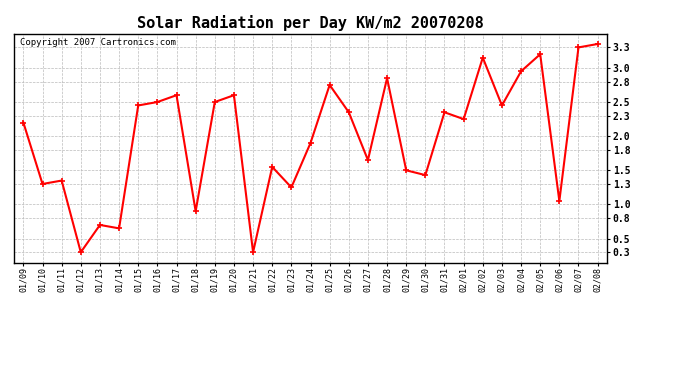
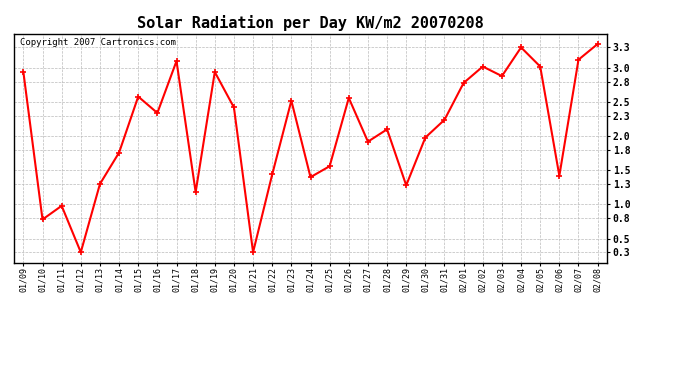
01/09: 2.20 -> 2.94
01/10: 1.30 -> 0.78
01/11: 1.35 -> 0.98
01/13: 0.70 -> 1.30
01/14: 0.65 -> 1.76
01/15: 2.45 -> 2.58
01/16: 2.50 -> 2.34
01/17: 2.60 -> 3.10
01/18: 0.90 -> 1.18
01/19: 2.50 -> 2.94
01/20: 2.60 -> 2.42
01/22: 1.55 -> 1.44
01/23: 1.25 -> 2.52
01/24: 1.90 -> 1.40
01/25: 2.75 -> 1.56
01/26: 2.35 -> 2.56
01/27: 1.65 -> 1.92
01/28: 2.85 -> 2.10
01/29: 1.50 -> 1.28
01/30: 1.43 -> 1.98
01/31: 2.35 -> 2.24
02/01: 2.25 -> 2.78
02/02: 3.15 -> 3.02
02/03: 2.45 -> 2.88
02/04: 2.95 -> 3.30
02/05: 3.20 -> 3.02
02/06: 1.05 -> 1.42
02/07: 3.30 -> 3.12
